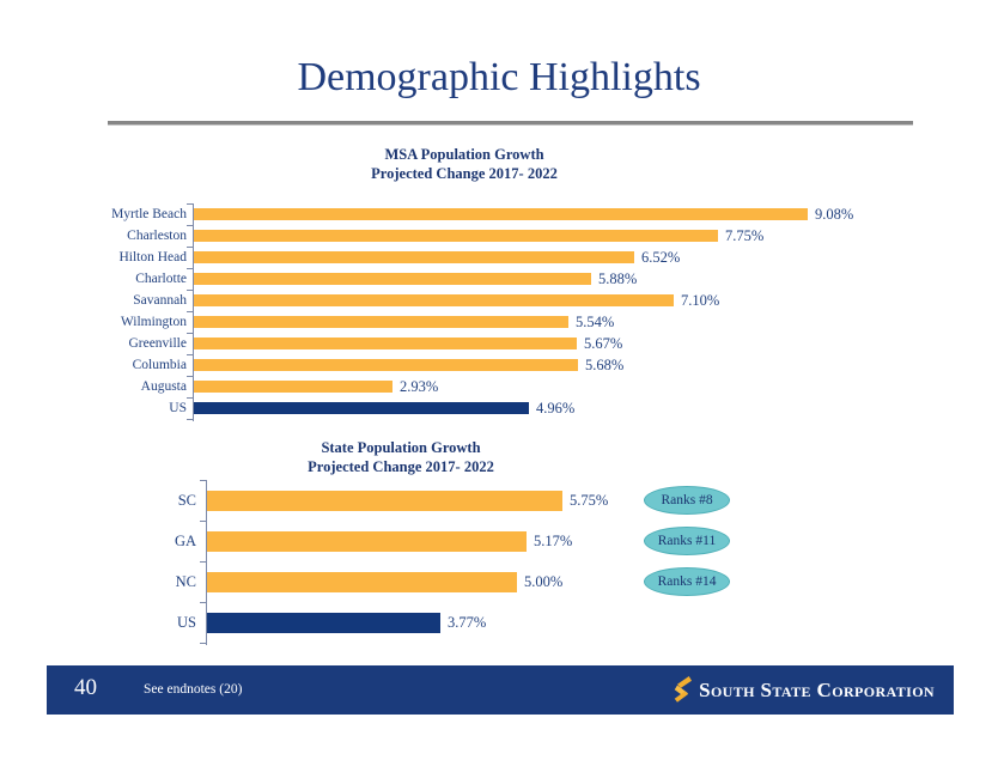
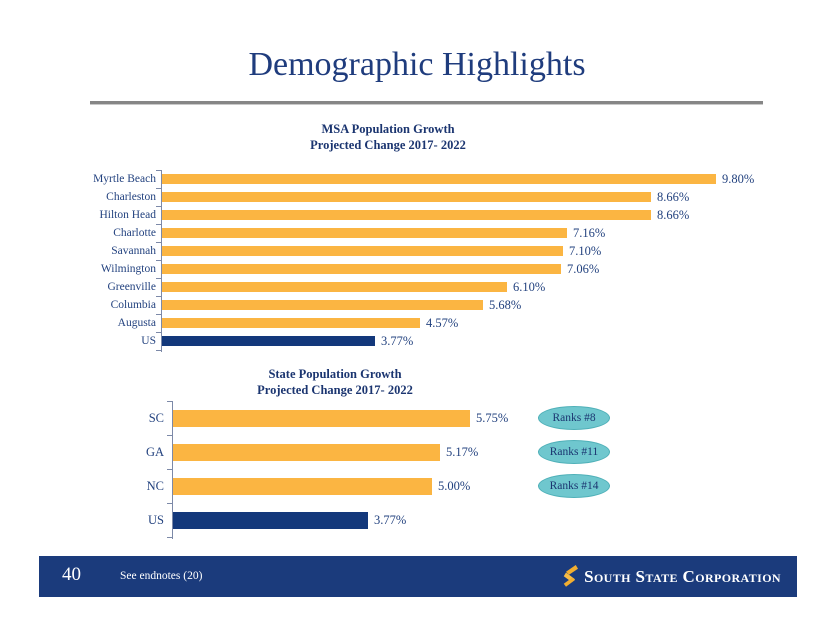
MSA Population Growth/Myrtle Beach: 9.08% -> 9.80%
MSA Population Growth/Charleston: 7.75% -> 8.66%
MSA Population Growth/Hilton Head: 6.52% -> 8.66%
MSA Population Growth/Charlotte: 5.88% -> 7.16%
MSA Population Growth/Wilmington: 5.54% -> 7.06%
MSA Population Growth/Greenville: 5.67% -> 6.10%
MSA Population Growth/Augusta: 2.93% -> 4.57%
MSA Population Growth/US: 4.96% -> 3.77%
